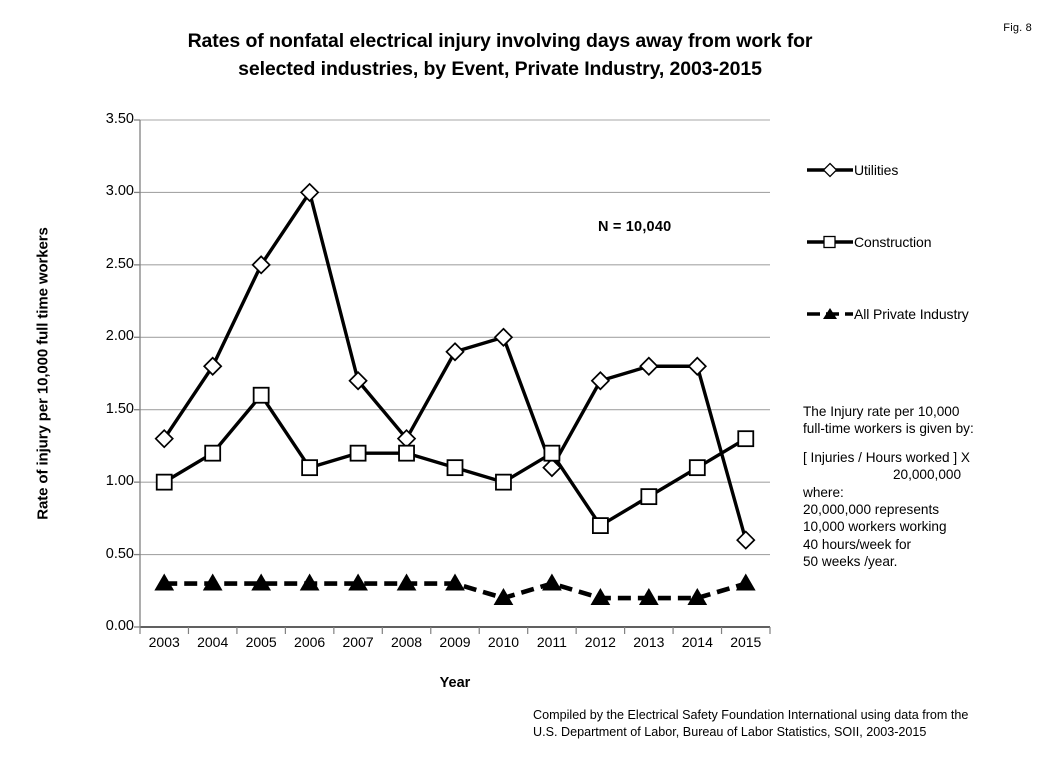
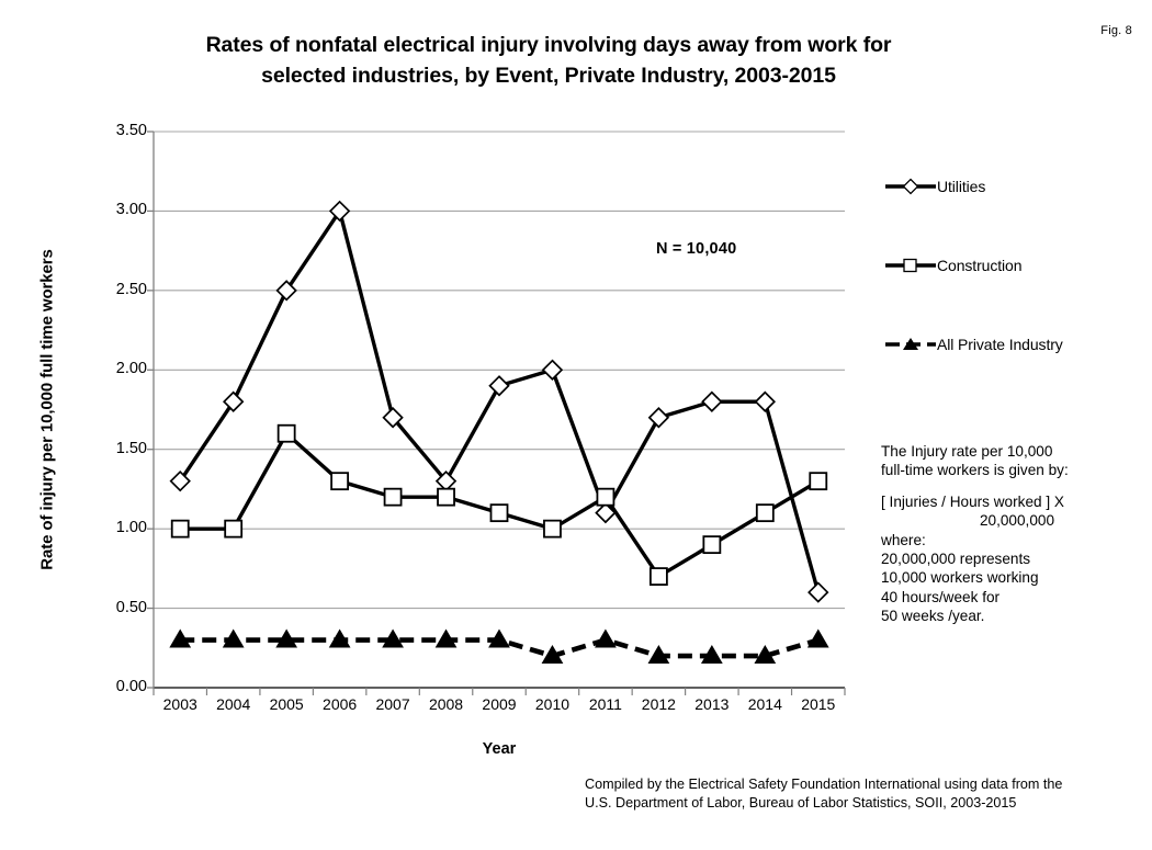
Construction/2004: 1.2 -> 1.0
Construction/2006: 1.1 -> 1.3
